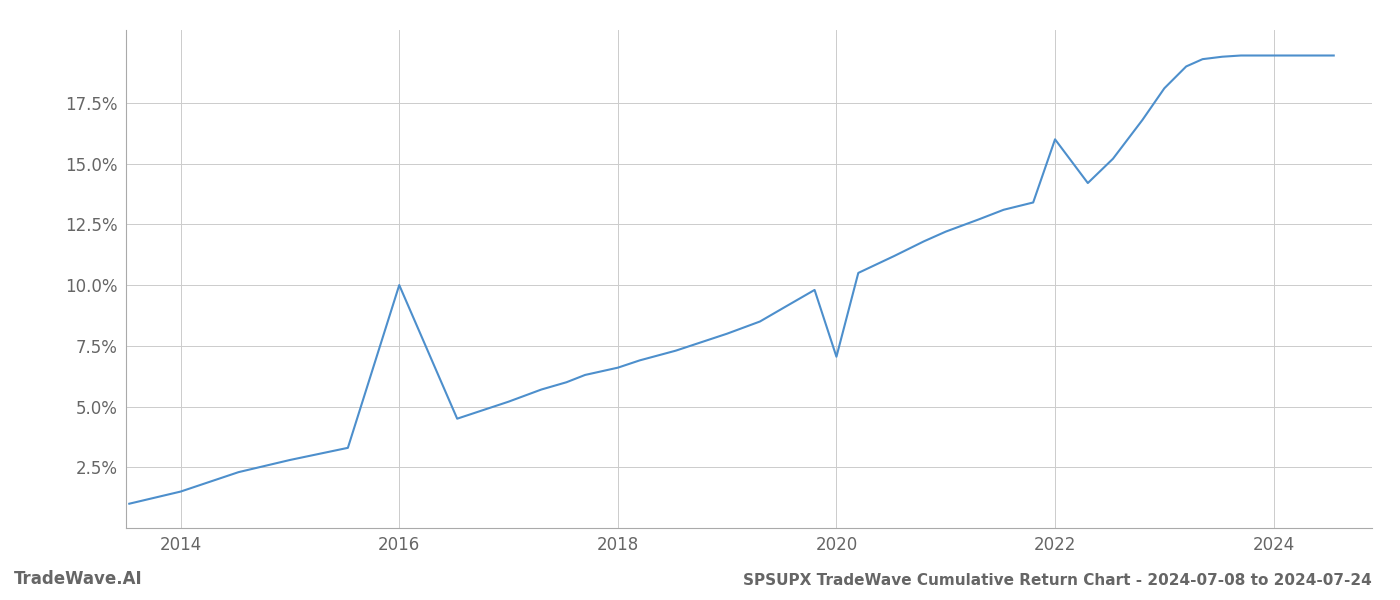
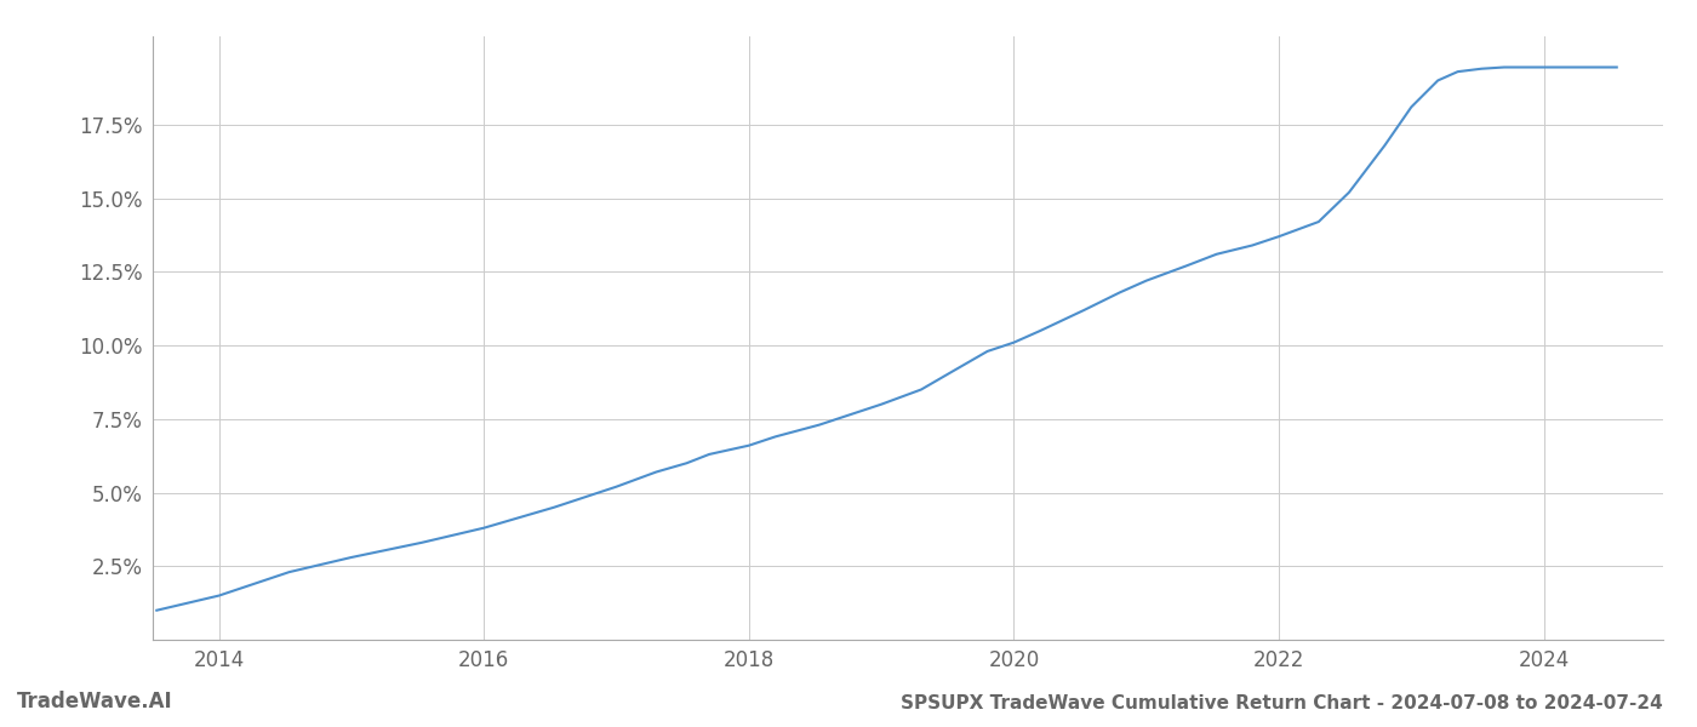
2016: 10.00% -> 3.80%
2020: 7.05% -> 10.10%
2022: 16.00% -> 13.70%
